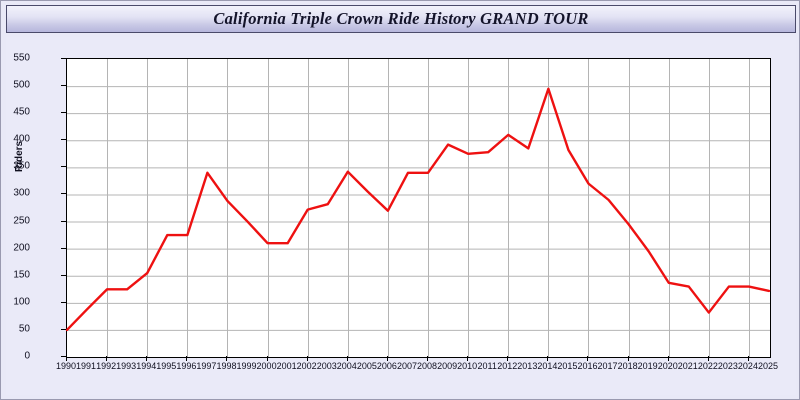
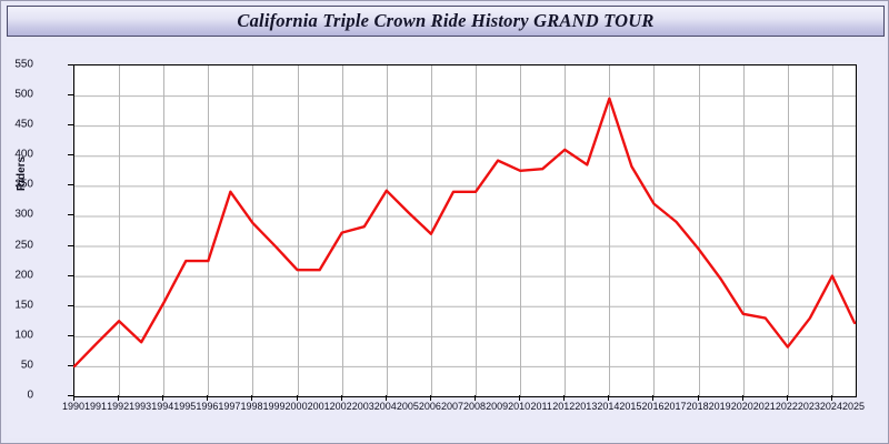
1993: 120 -> 90
2024: 130 -> 200
